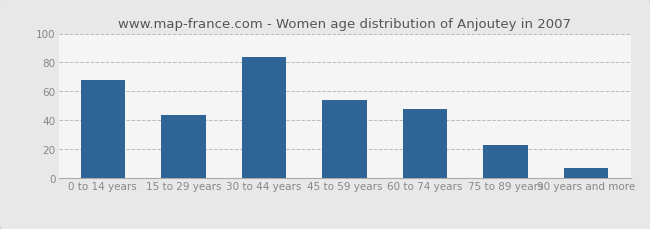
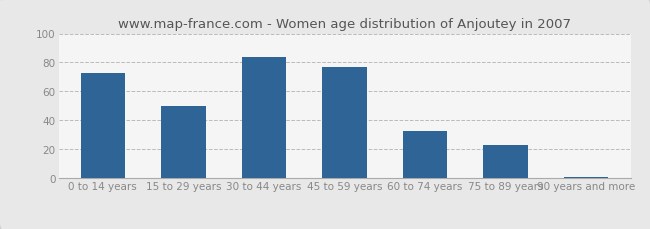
0 to 14 years: 68 -> 73
15 to 29 years: 44 -> 50
45 to 59 years: 54 -> 77
60 to 74 years: 48 -> 33
90 years and more: 7 -> 1
